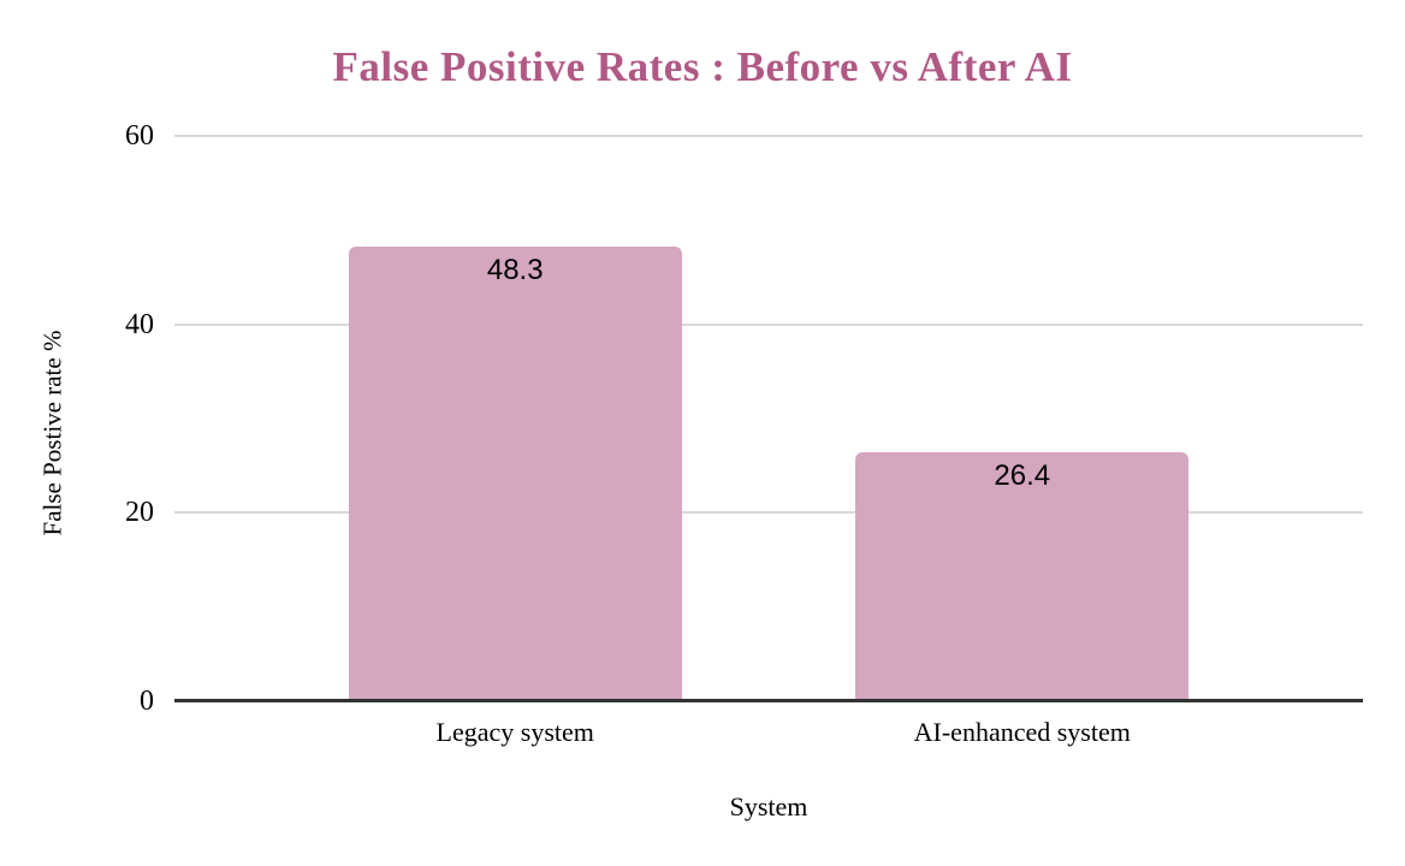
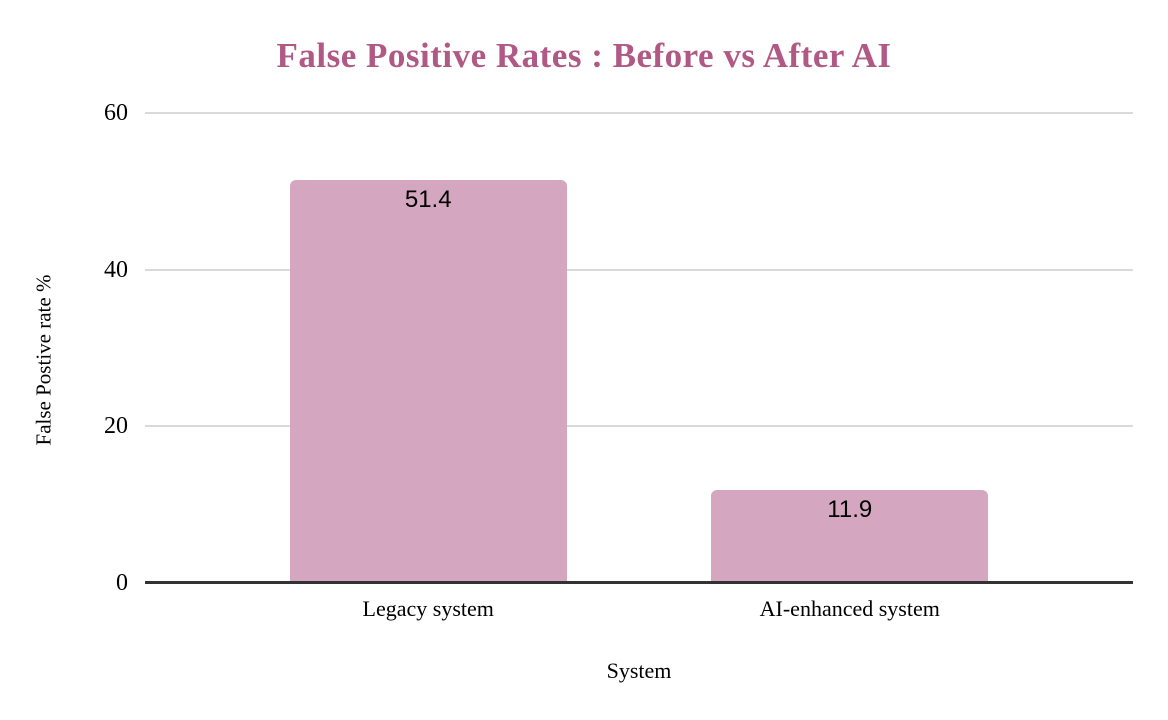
Legacy system: 48.3 -> 51.4
AI-enhanced system: 26.4 -> 11.9
